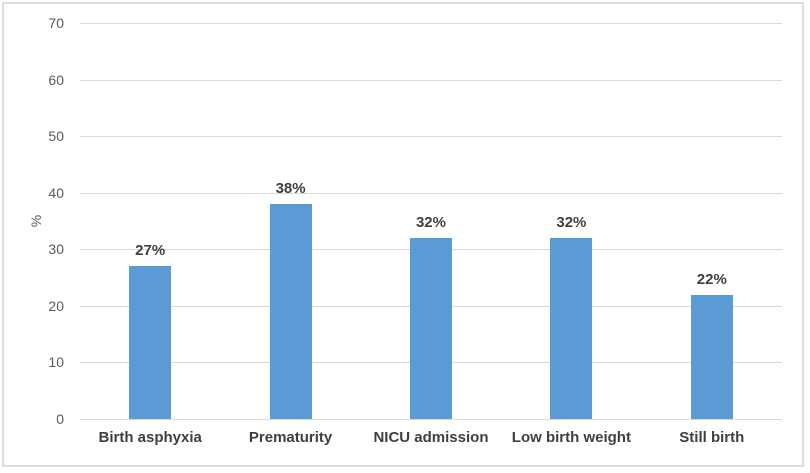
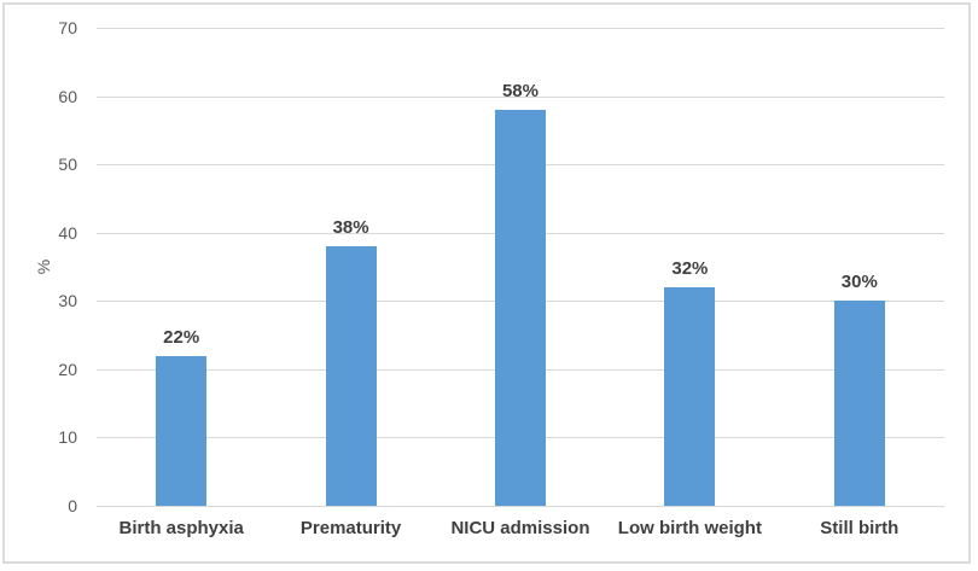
Birth asphyxia: 27% -> 22%
NICU admission: 32% -> 58%
Still birth: 22% -> 30%
